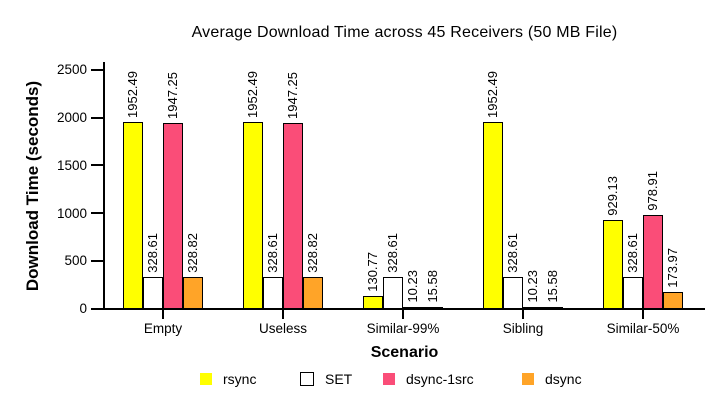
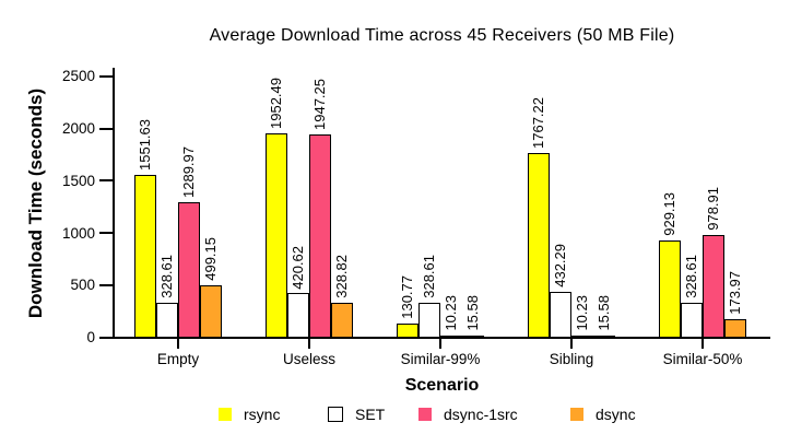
rsync/Empty: 1952.49 -> 1551.63
dsync-1src/Empty: 1947.25 -> 1289.97
dsync/Empty: 328.82 -> 499.15
SET/Useless: 328.61 -> 420.62
rsync/Sibling: 1952.49 -> 1767.22
SET/Sibling: 328.61 -> 432.29
